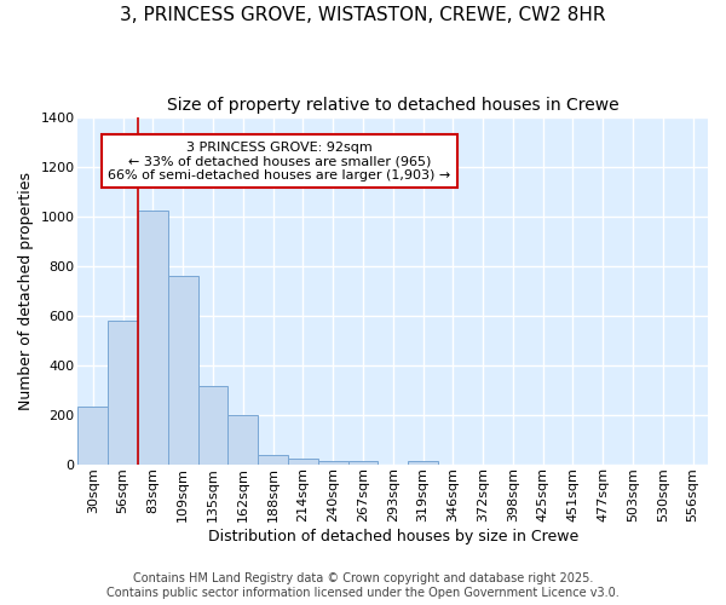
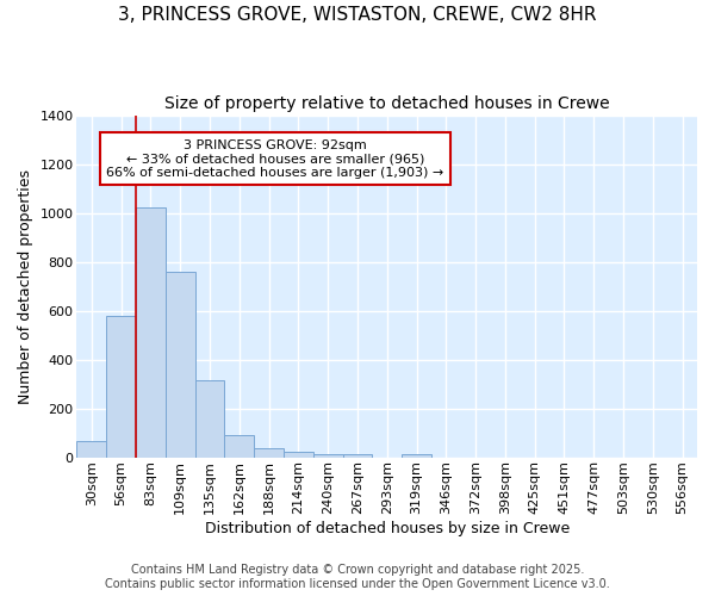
30sqm: 230 -> 65
162sqm: 200 -> 90
